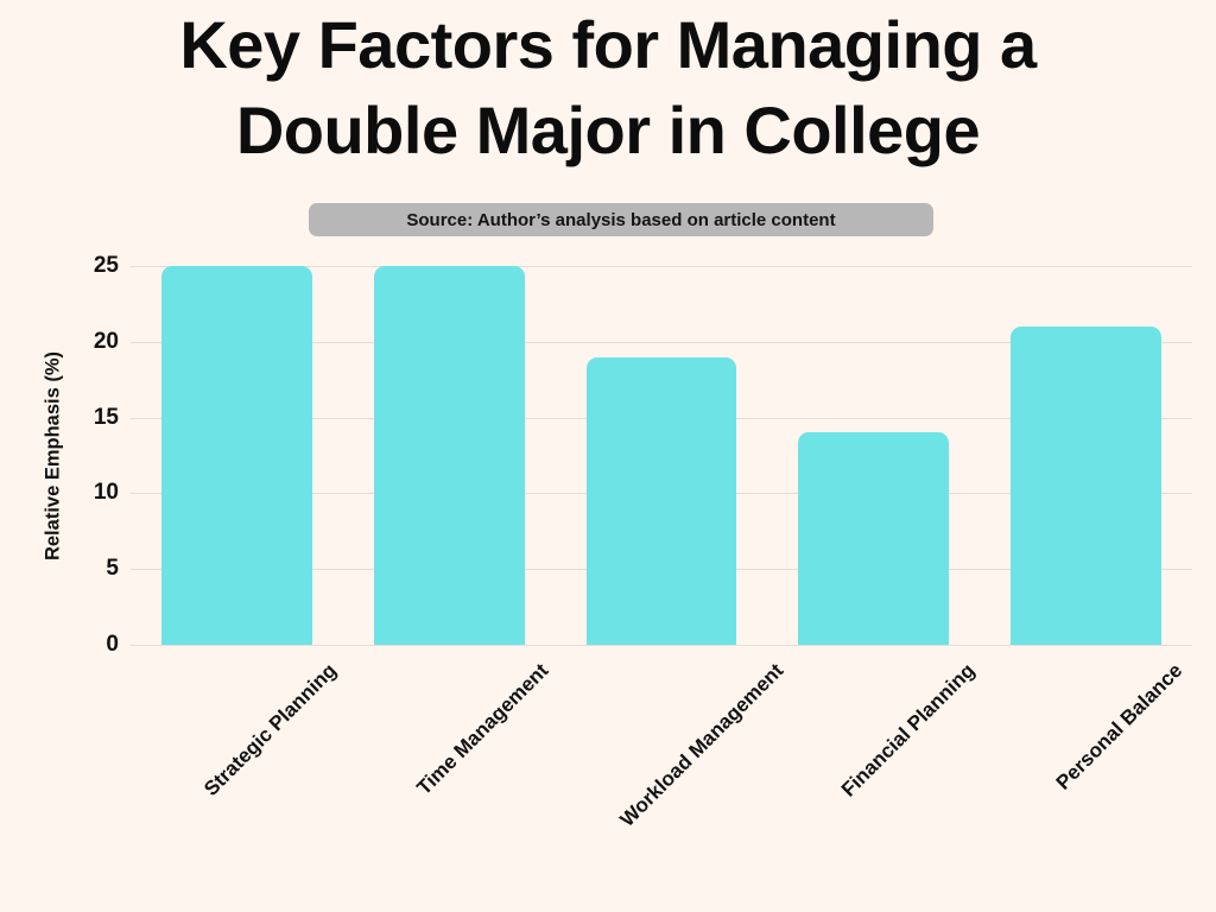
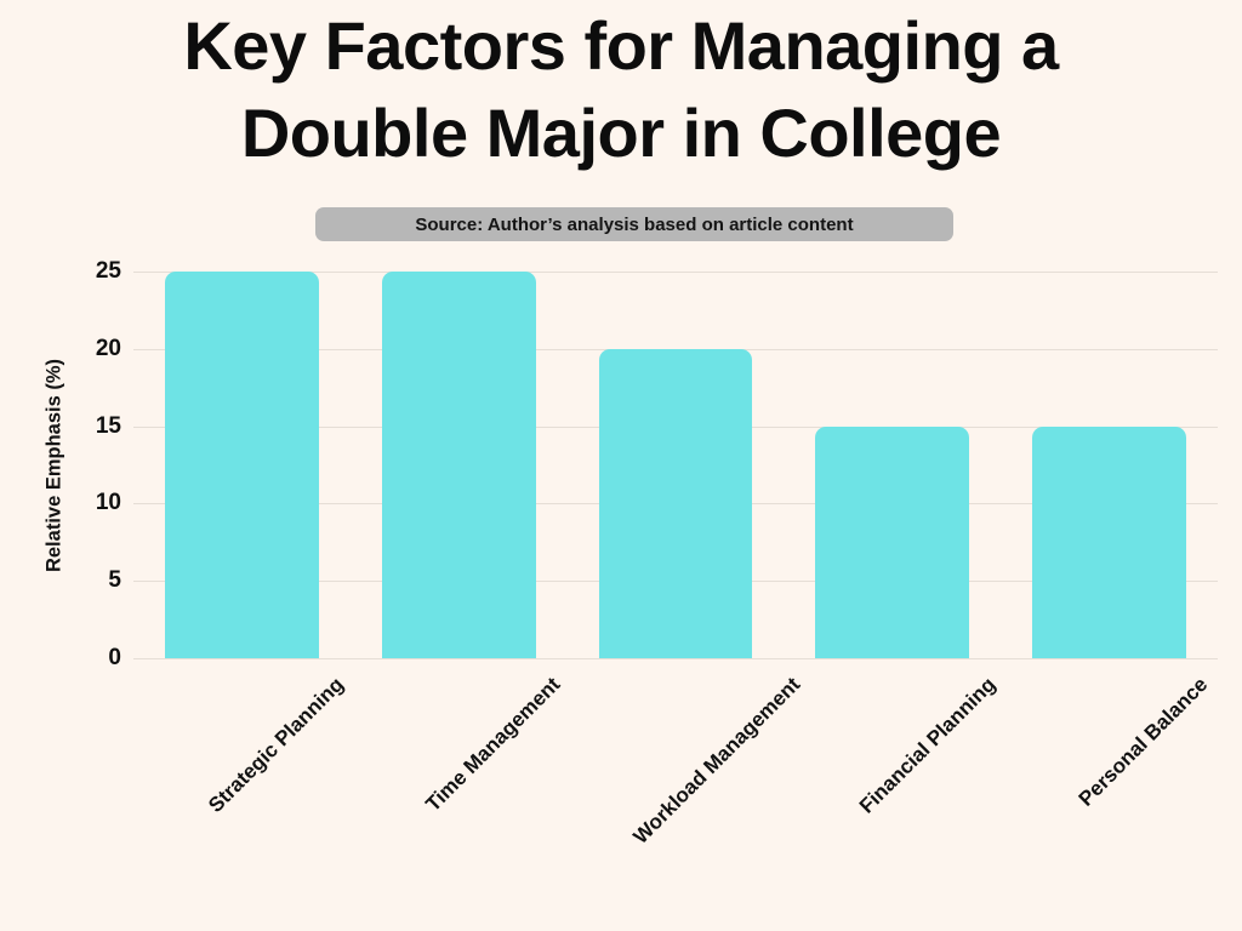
Workload Management: 19 -> 20
Financial Planning: 14 -> 15
Personal Balance: 21 -> 15
